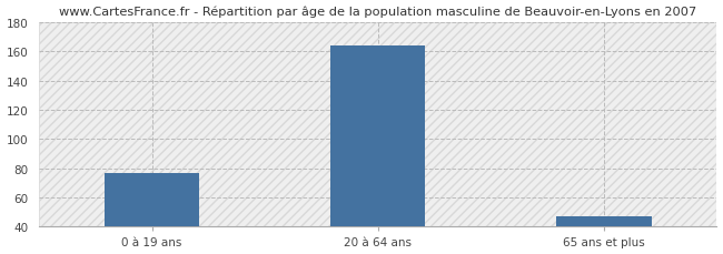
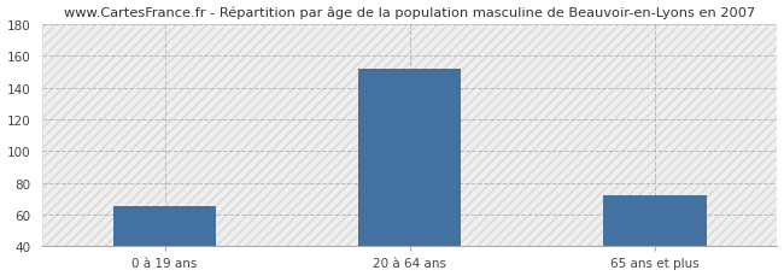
0 à 19 ans: 77 -> 65
20 à 64 ans: 164 -> 152
65 ans et plus: 47 -> 72
